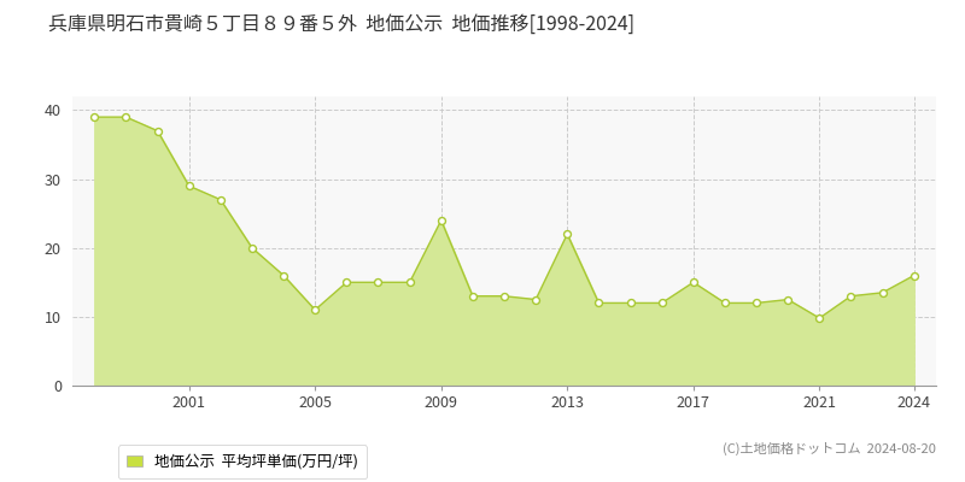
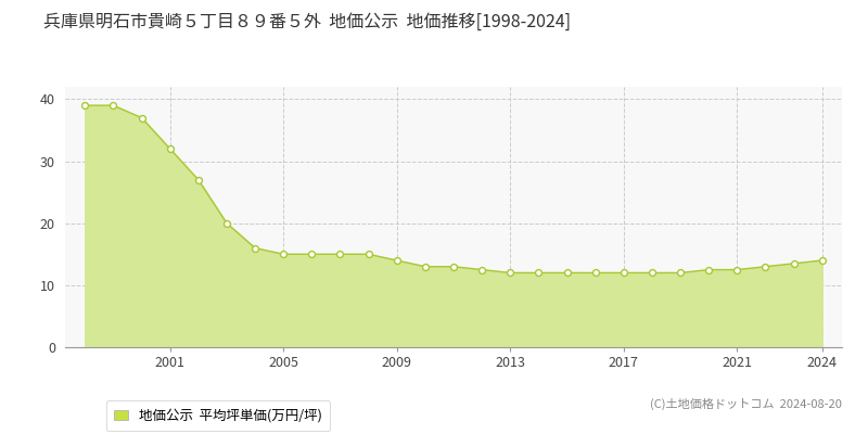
2001: 29.0 -> 32.0
2005: 11.0 -> 15.0
2009: 24.0 -> 14.0
2013: 22.0 -> 12.0
2017: 15.0 -> 12.0
2021: 9.8 -> 12.5
2024: 16.0 -> 14.0
